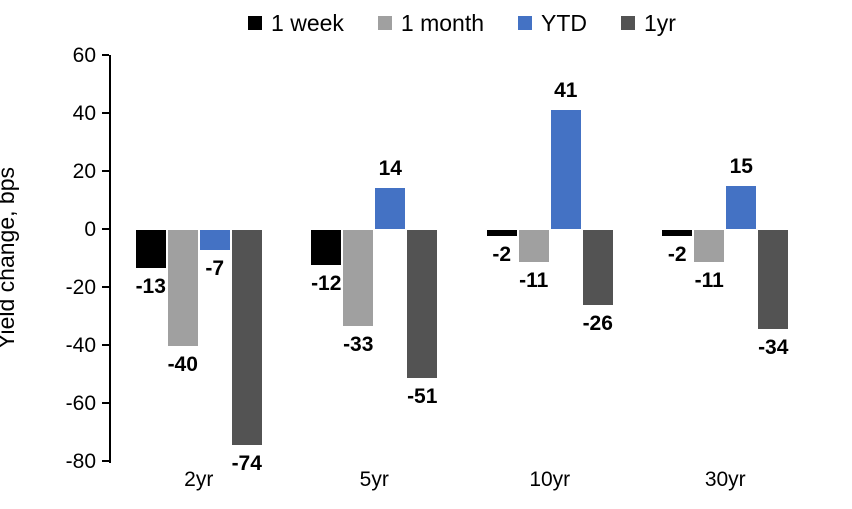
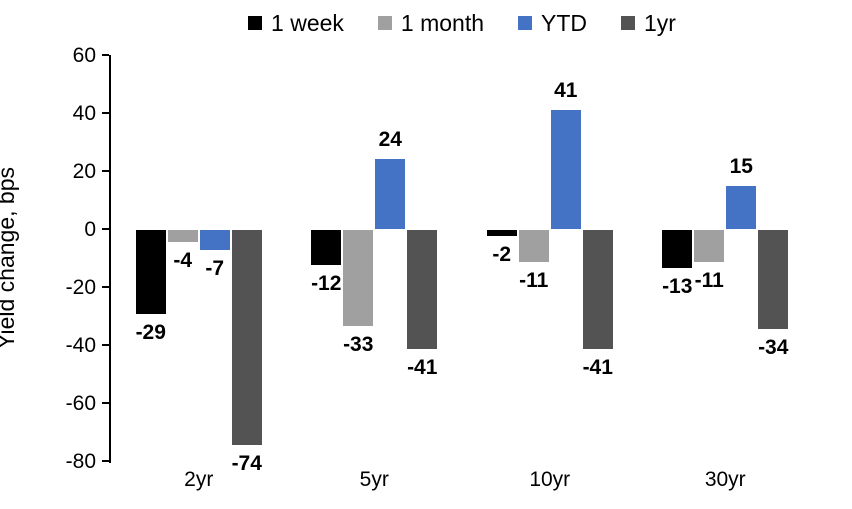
1 week/2yr: -13 -> -29
1 month/2yr: -40 -> -4
YTD/5yr: 14 -> 24
1yr/5yr: -51 -> -41
1yr/10yr: -26 -> -41
1 week/30yr: -2 -> -13
